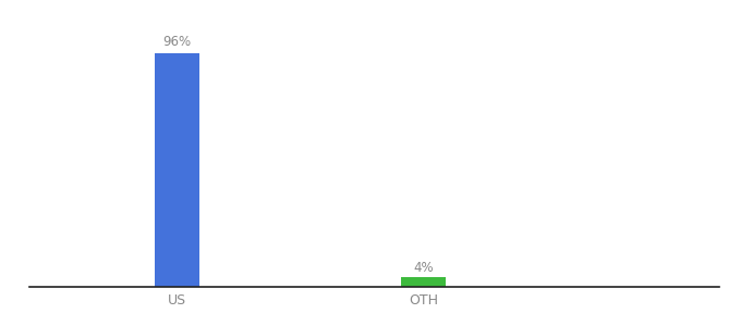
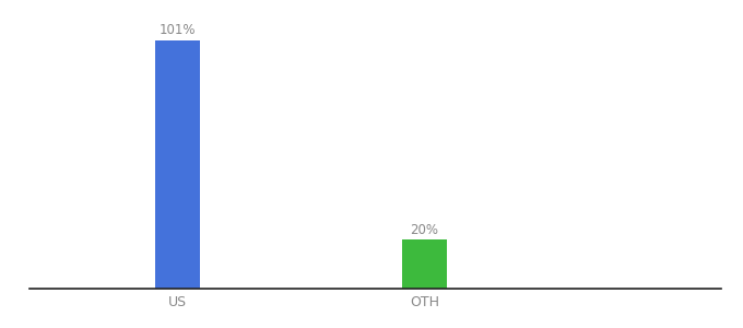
US: 96% -> 101%
OTH: 4% -> 20%
